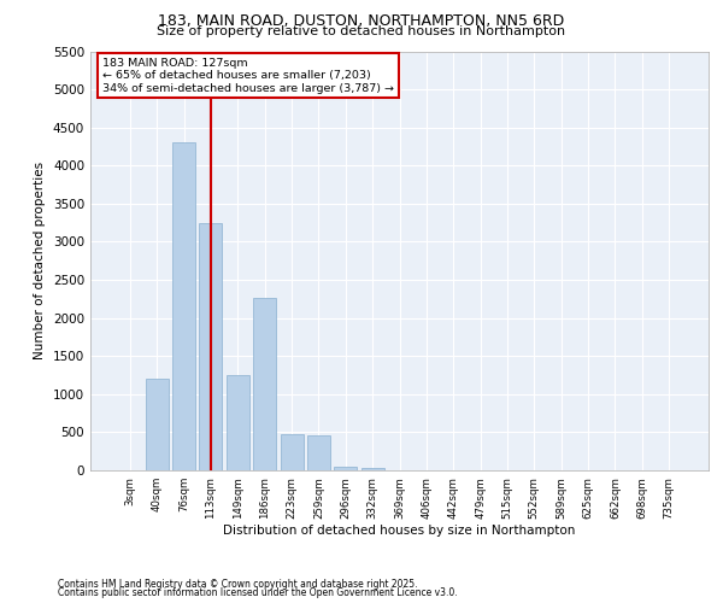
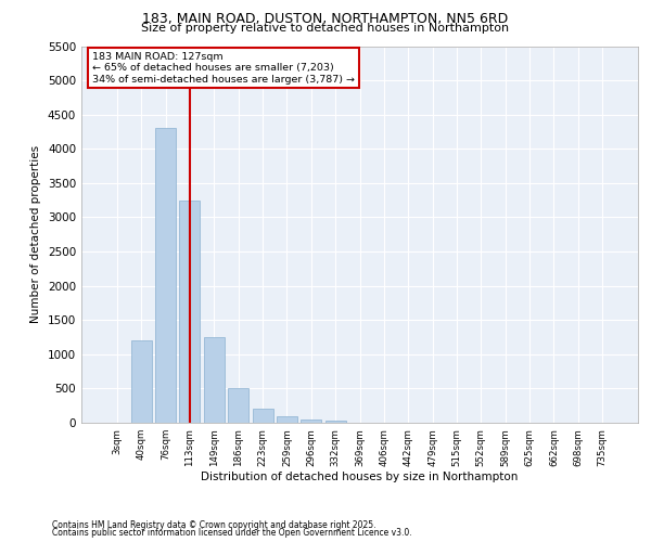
186sqm: 2260 -> 500
223sqm: 480 -> 200
259sqm: 460 -> 100
